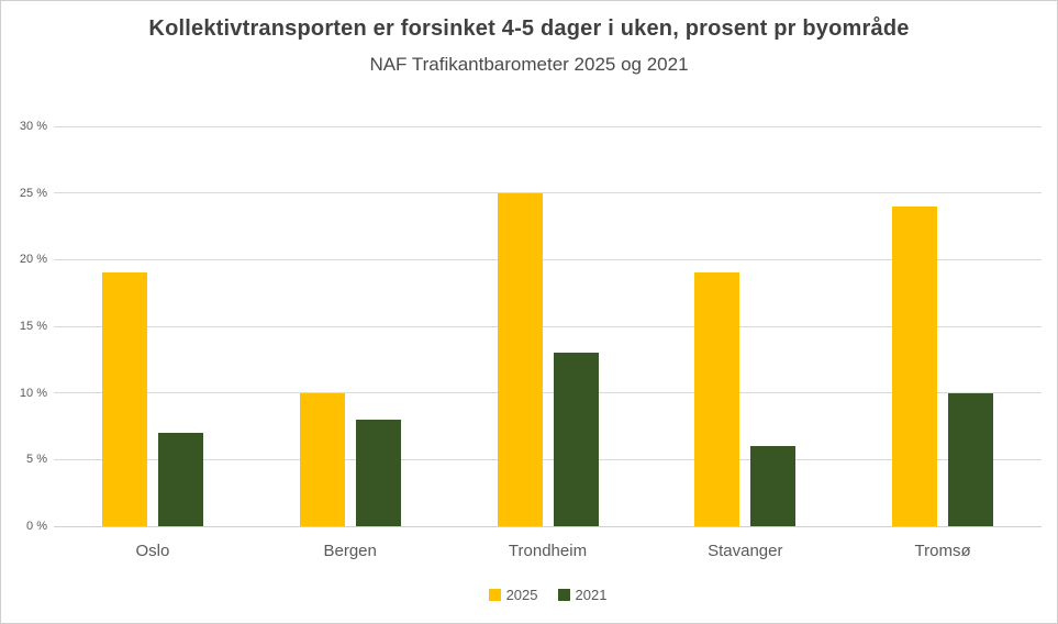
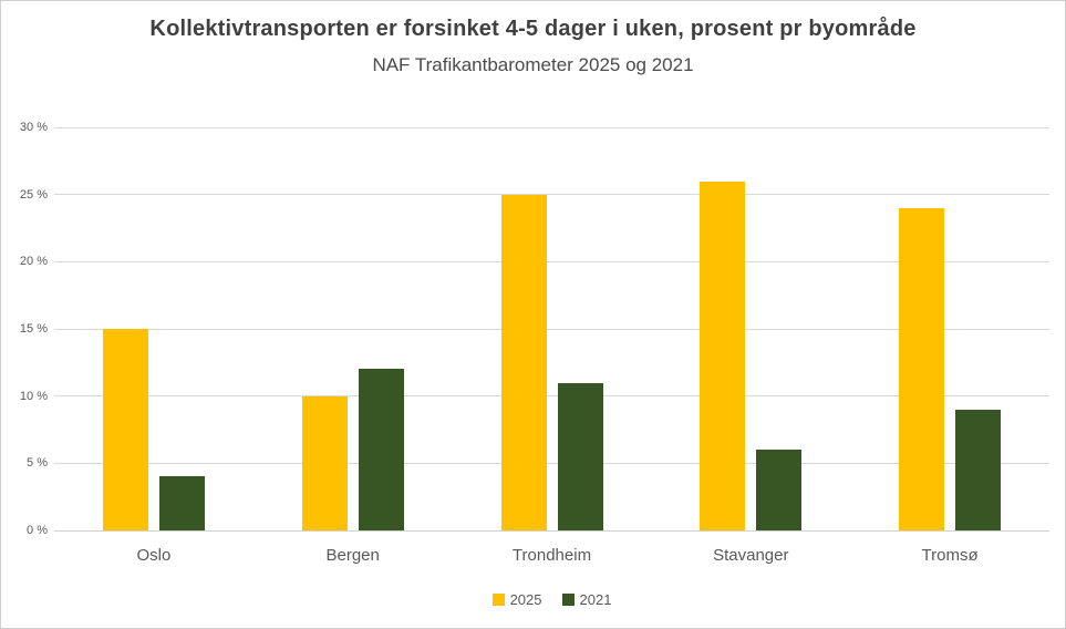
2025/Oslo: 19% -> 15%
2021/Oslo: 7% -> 4%
2021/Bergen: 8% -> 12%
2021/Trondheim: 13% -> 11%
2025/Stavanger: 19% -> 26%
2021/Tromsø: 10% -> 9%
